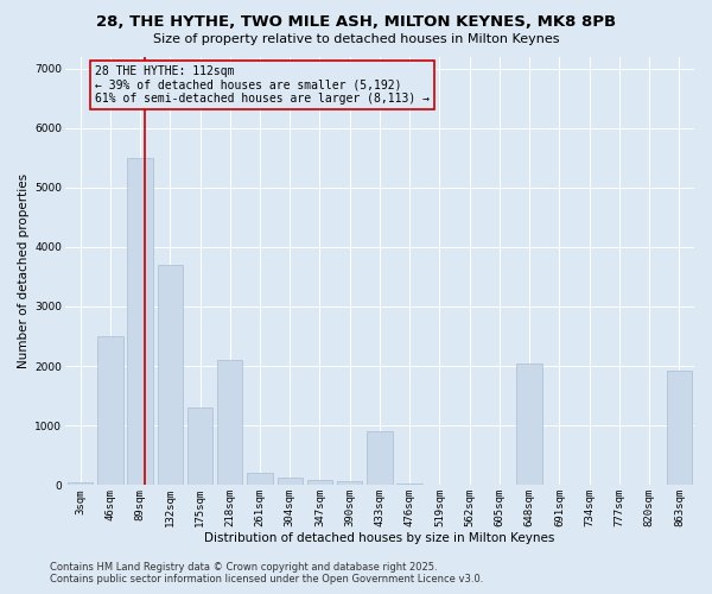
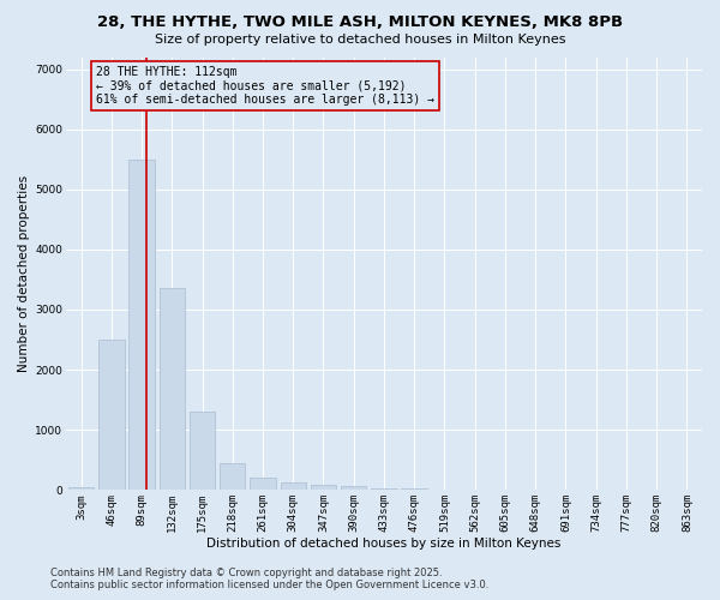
132sqm: 3700 -> 3350
218sqm: 2100 -> 450
433sqm: 900 -> 30
648sqm: 2040 -> 0
863sqm: 1920 -> 0
